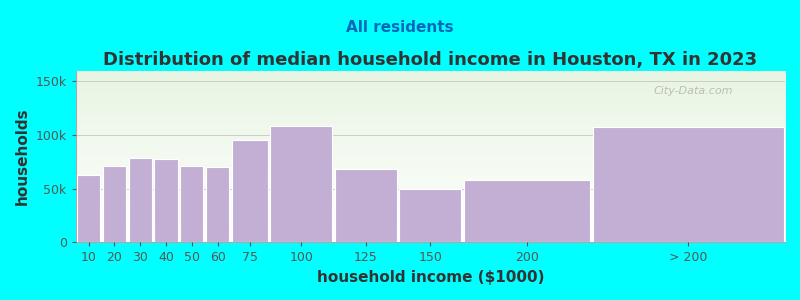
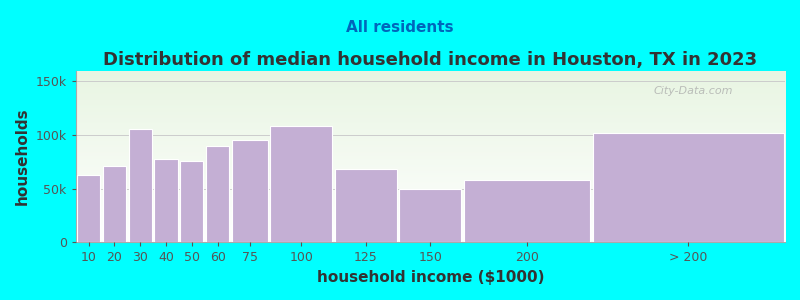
30: 79k -> 106k
50: 71k -> 76k
60: 70k -> 90k
> 200: 107k -> 102k
